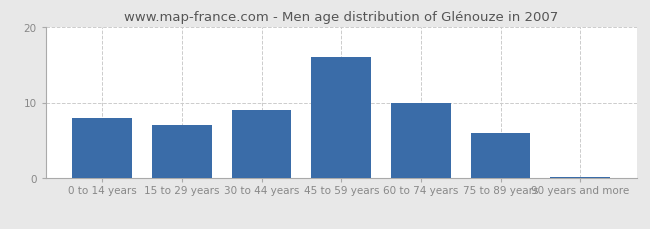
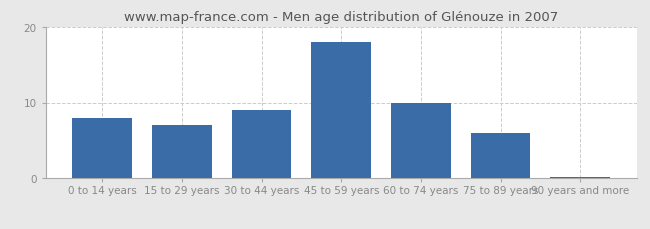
45 to 59 years: 16.0 -> 18.0
